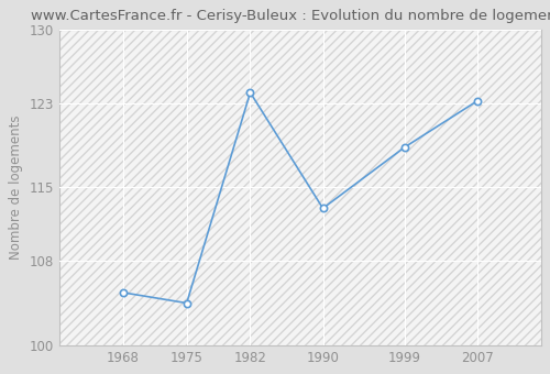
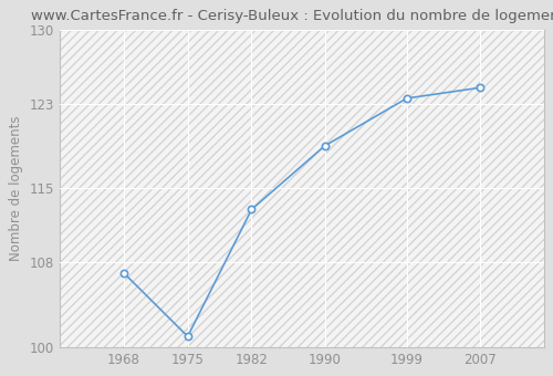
1968: 105.0 -> 107.0
1975: 104.0 -> 101.0
1982: 124.0 -> 113.0
1990: 113.0 -> 119.0
1999: 118.8 -> 123.5
2007: 123.2 -> 124.5
